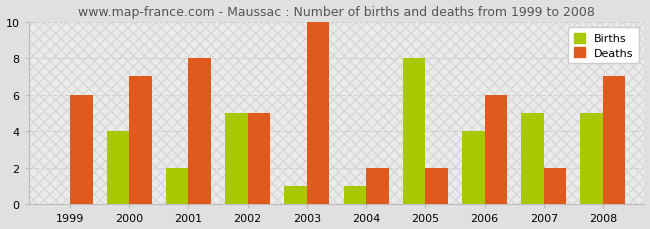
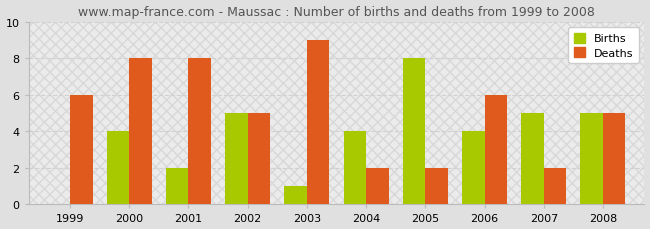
Deaths/2000: 7 -> 8
Deaths/2003: 10 -> 9
Births/2004: 1 -> 4
Deaths/2008: 7 -> 5
